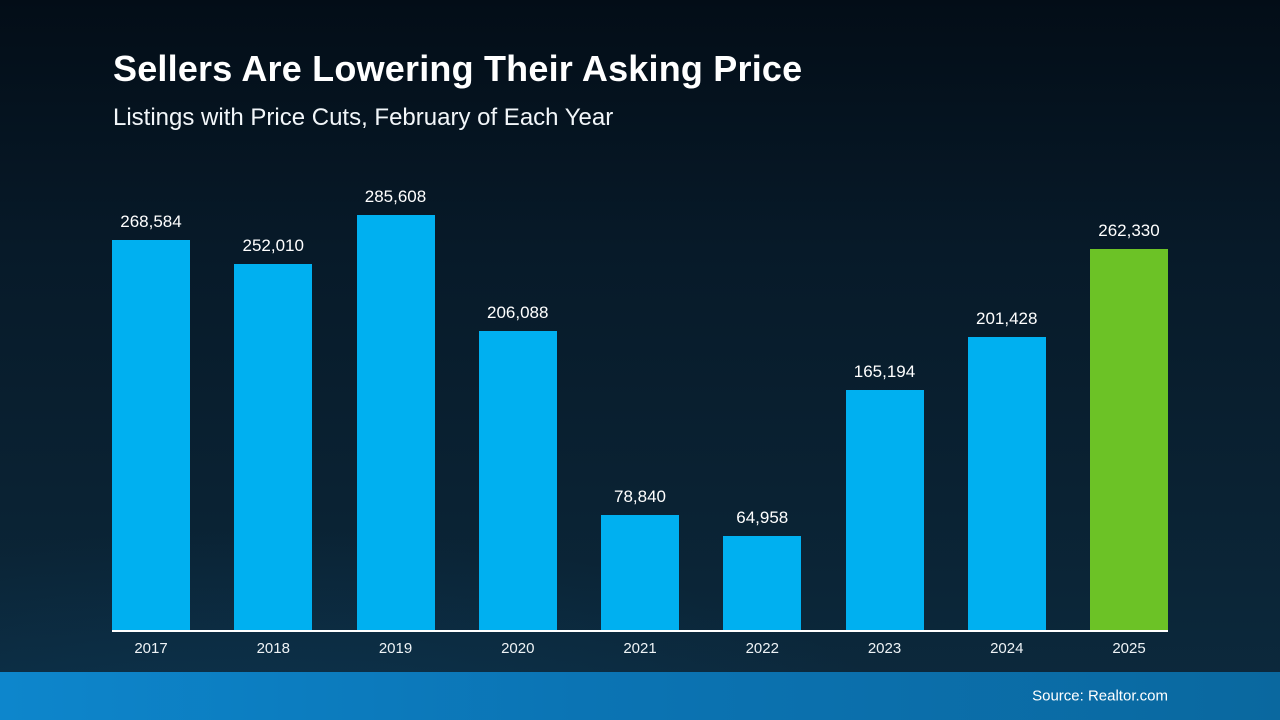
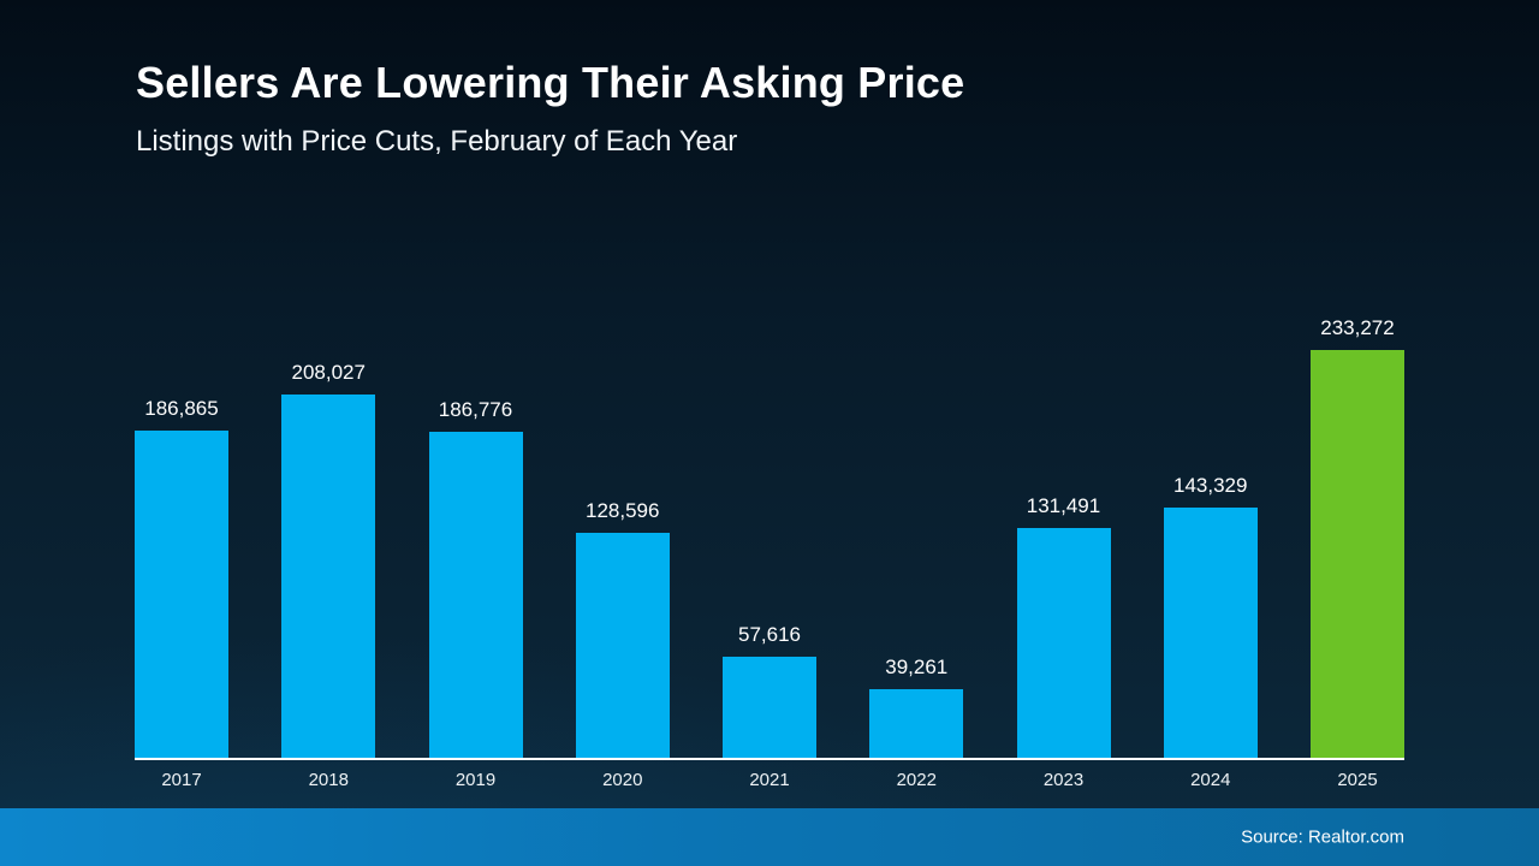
2017: 268,584 -> 186,865
2018: 252,010 -> 208,027
2019: 285,608 -> 186,776
2020: 206,088 -> 128,596
2021: 78,840 -> 57,616
2022: 64,958 -> 39,261
2023: 165,194 -> 131,491
2024: 201,428 -> 143,329
2025: 262,330 -> 233,272
